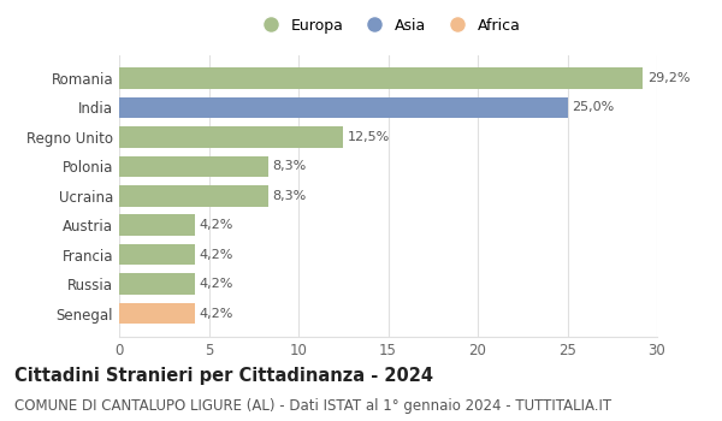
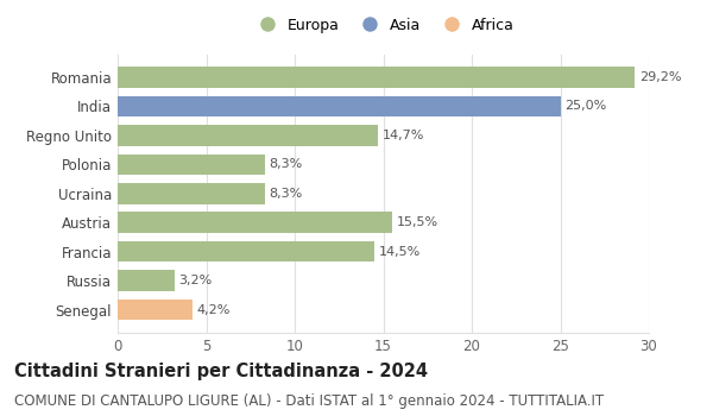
Regno Unito: 12,5% -> 14,7%
Austria: 4,2% -> 15,5%
Francia: 4,2% -> 14,5%
Russia: 4,2% -> 3,2%
